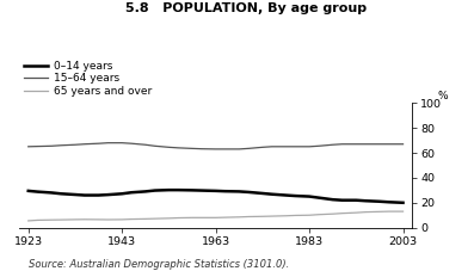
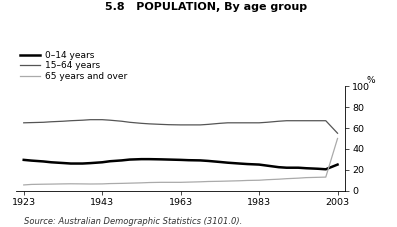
0–14 years/2003: 20 -> 25
15–64 years/2003: 67 -> 55
65 years and over/2003: 13 -> 50
